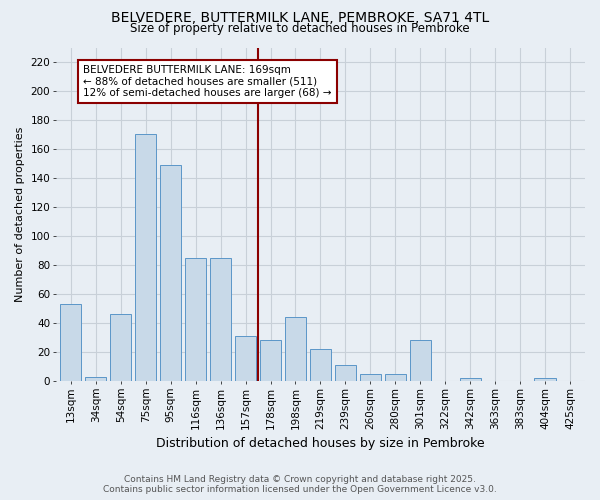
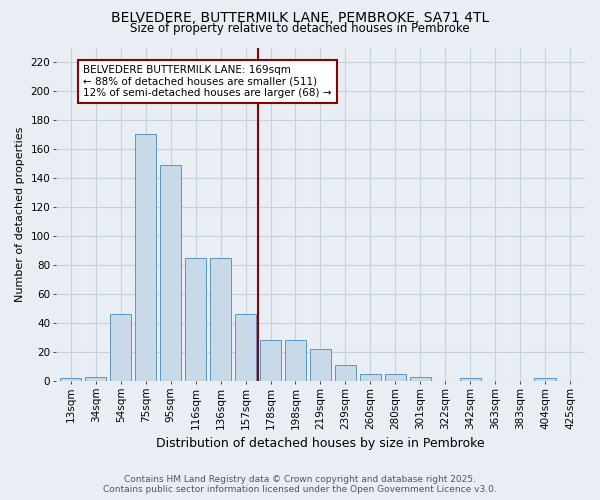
13sqm: 53 -> 2
157sqm: 31 -> 46
198sqm: 44 -> 28
301sqm: 28 -> 3
